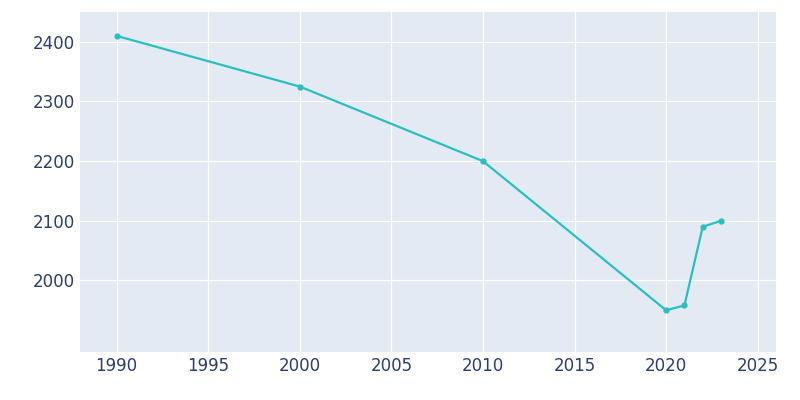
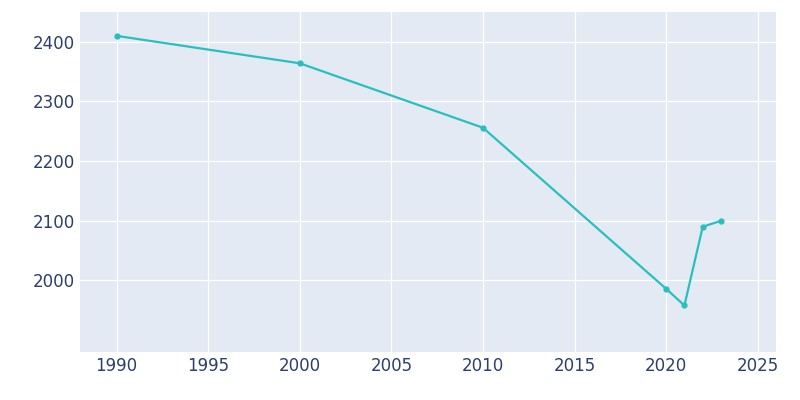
2000: 2325 -> 2364
2010: 2200 -> 2256
2020: 1950 -> 1986
